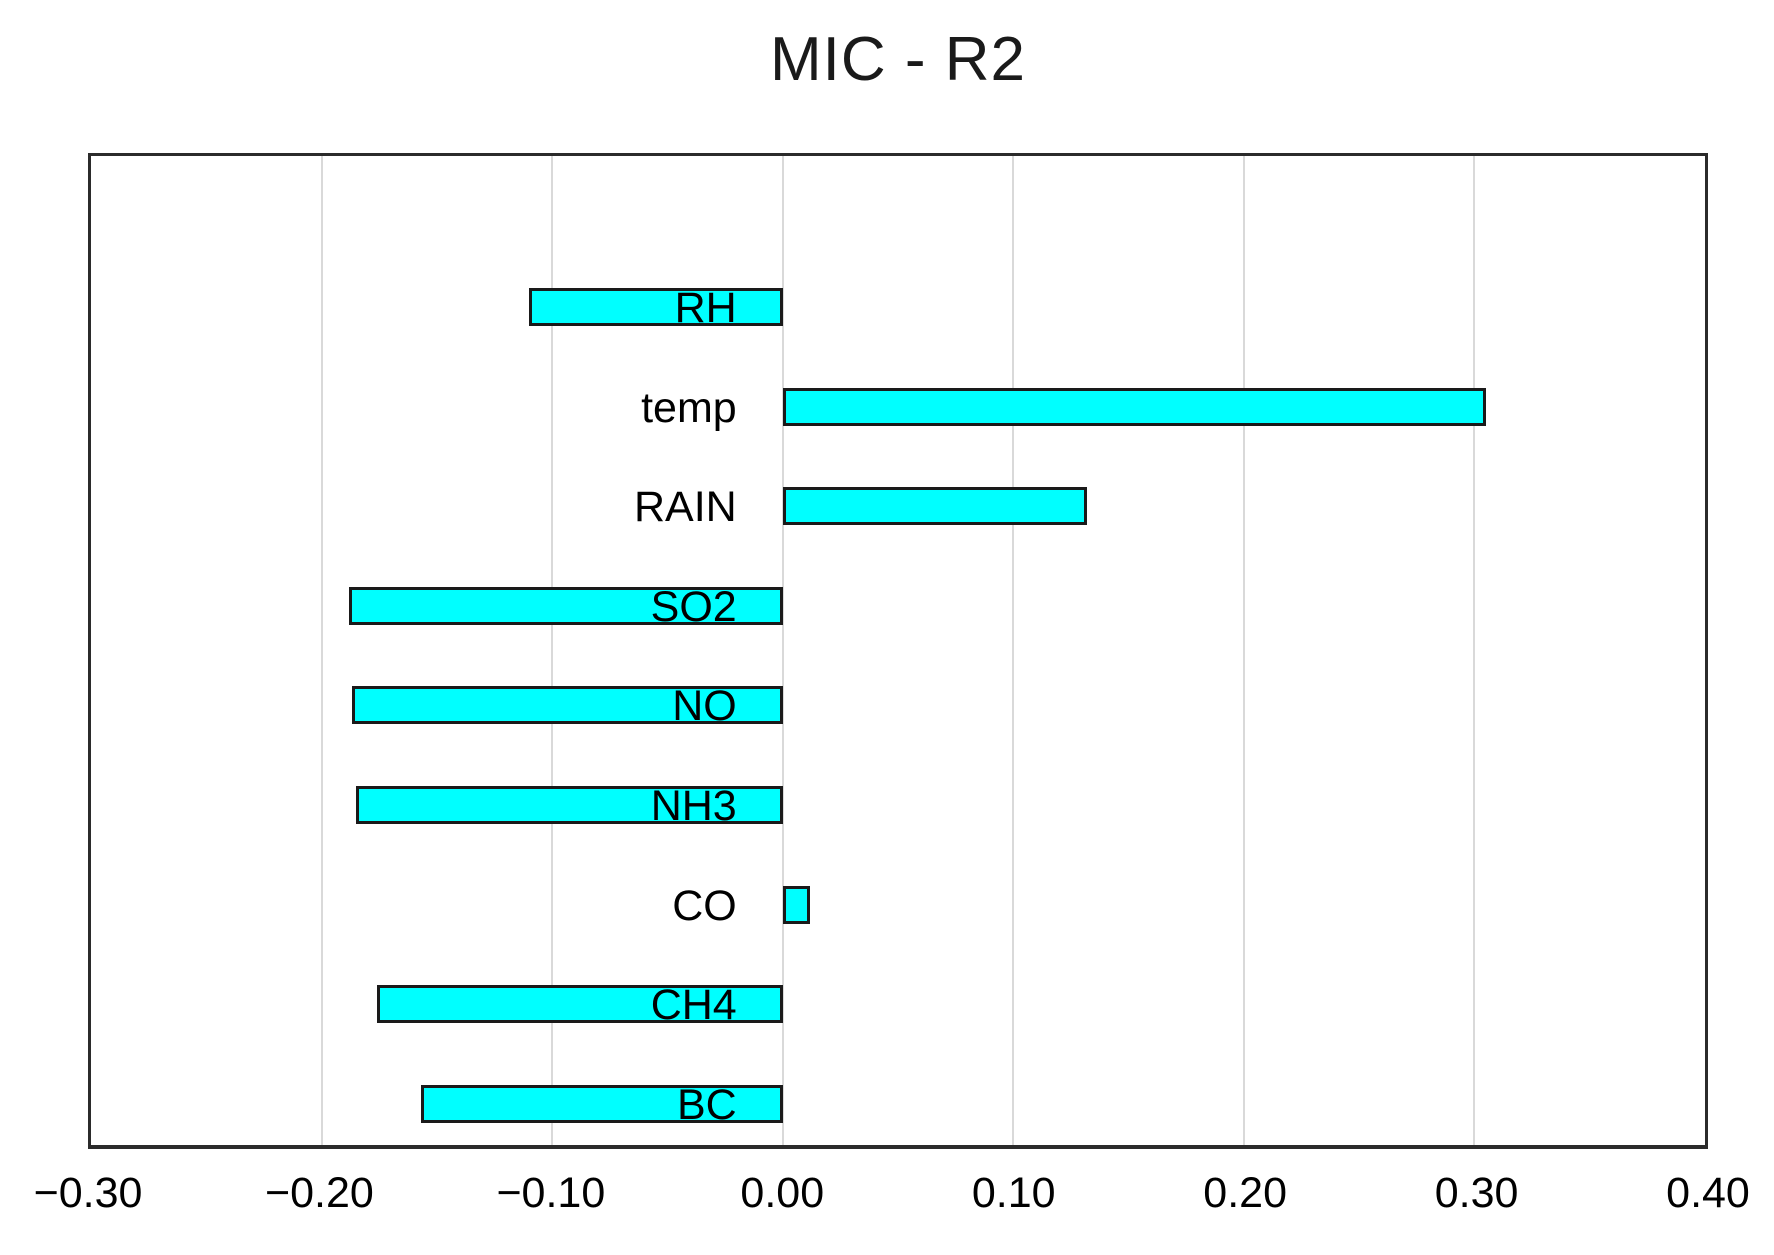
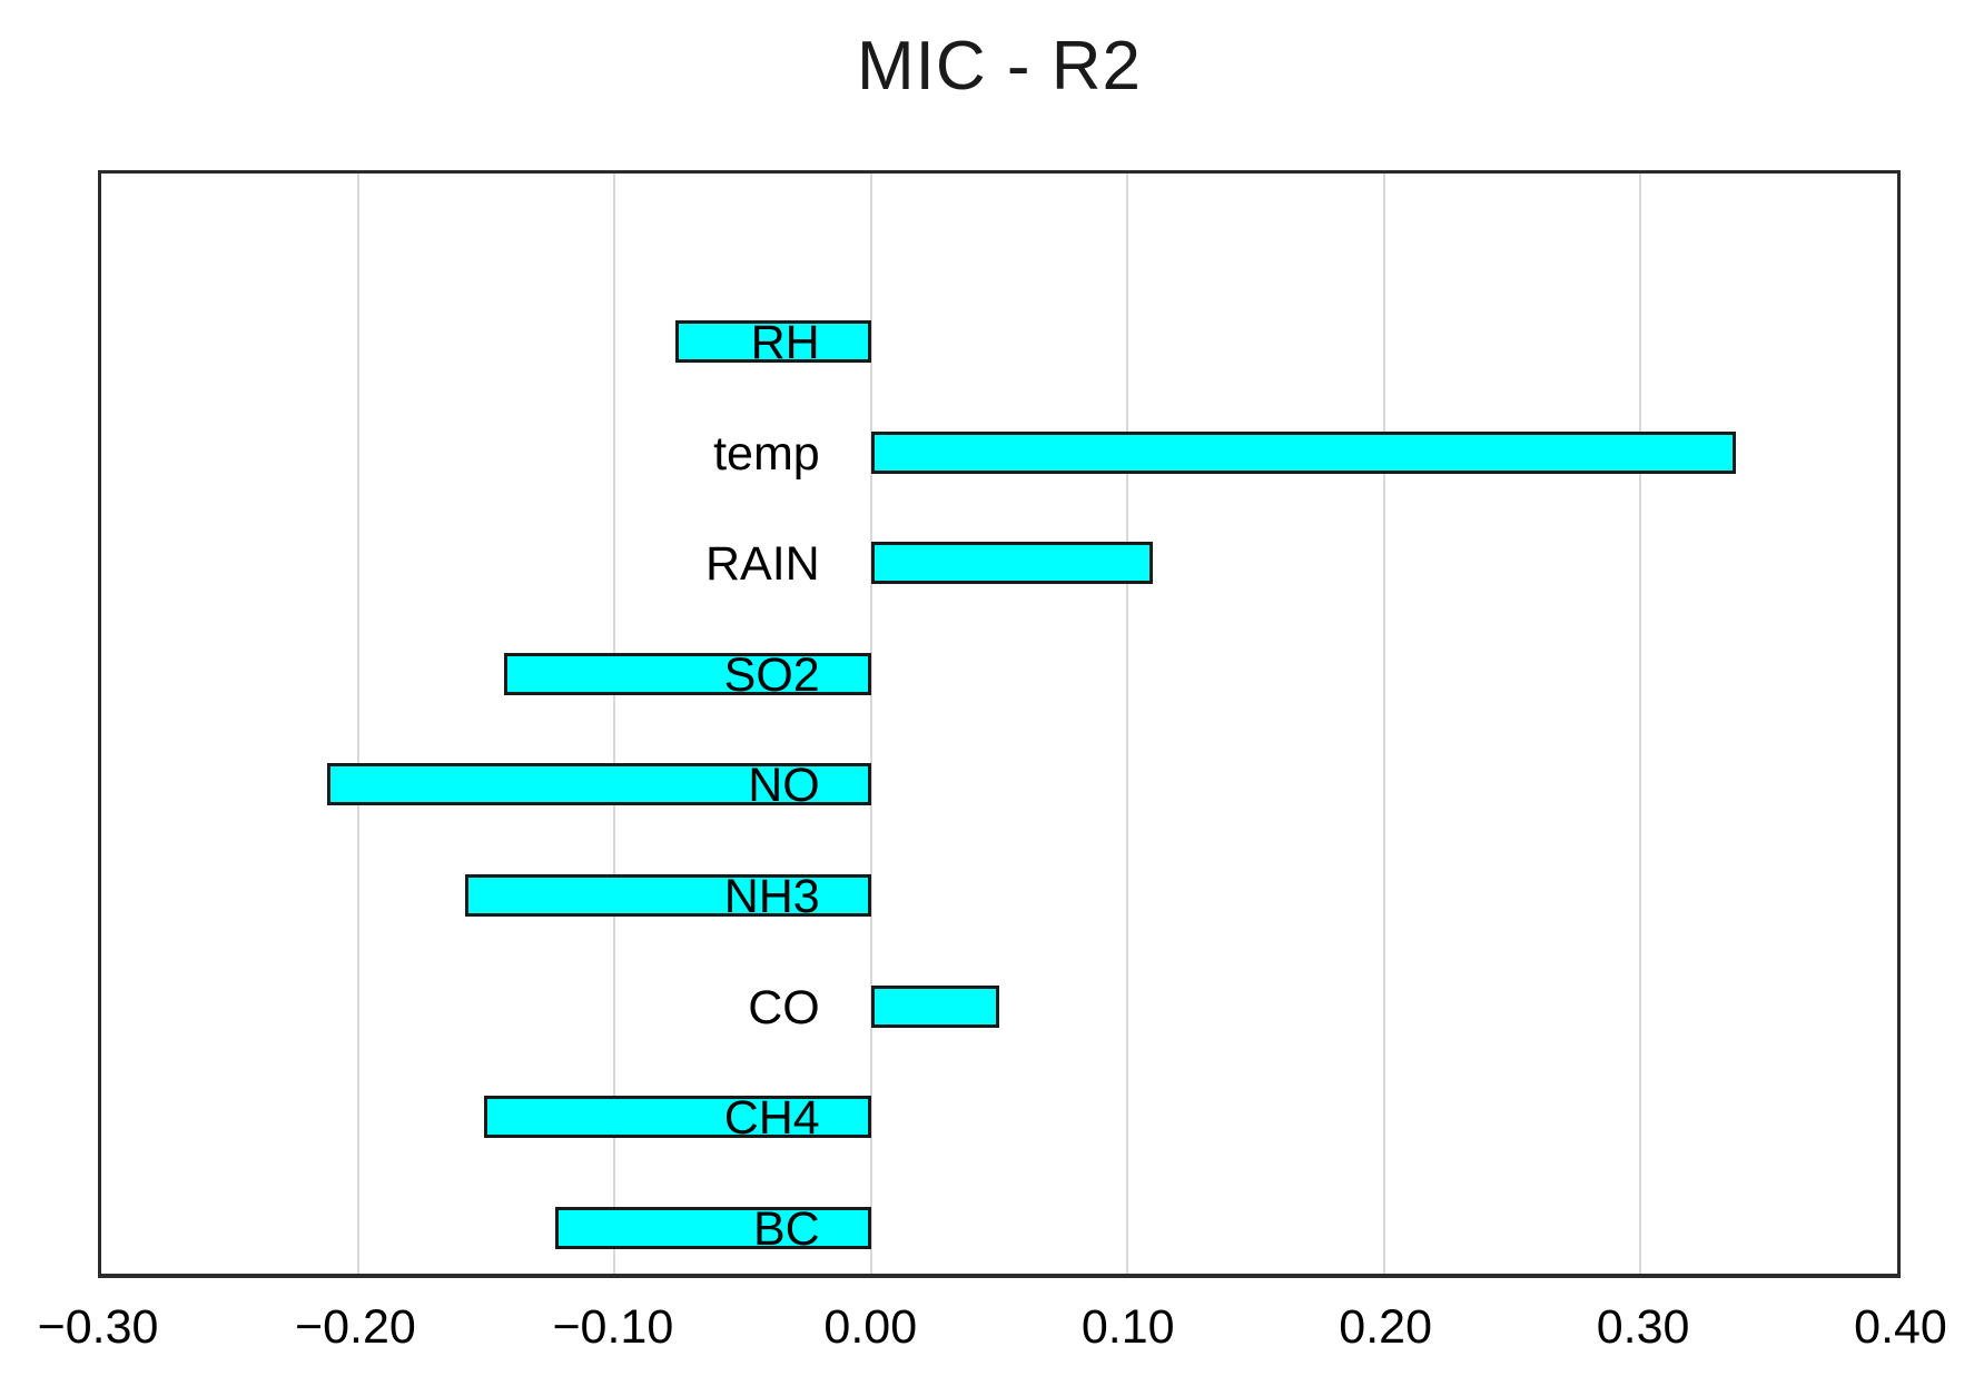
RH: -0.110 -> -0.076
temp: 0.305 -> 0.337
RAIN: 0.132 -> 0.110
SO2: -0.188 -> -0.143
NO: -0.187 -> -0.212
NH3: -0.185 -> -0.158
CO: 0.012 -> 0.050
CH4: -0.176 -> -0.151
BC: -0.157 -> -0.123
